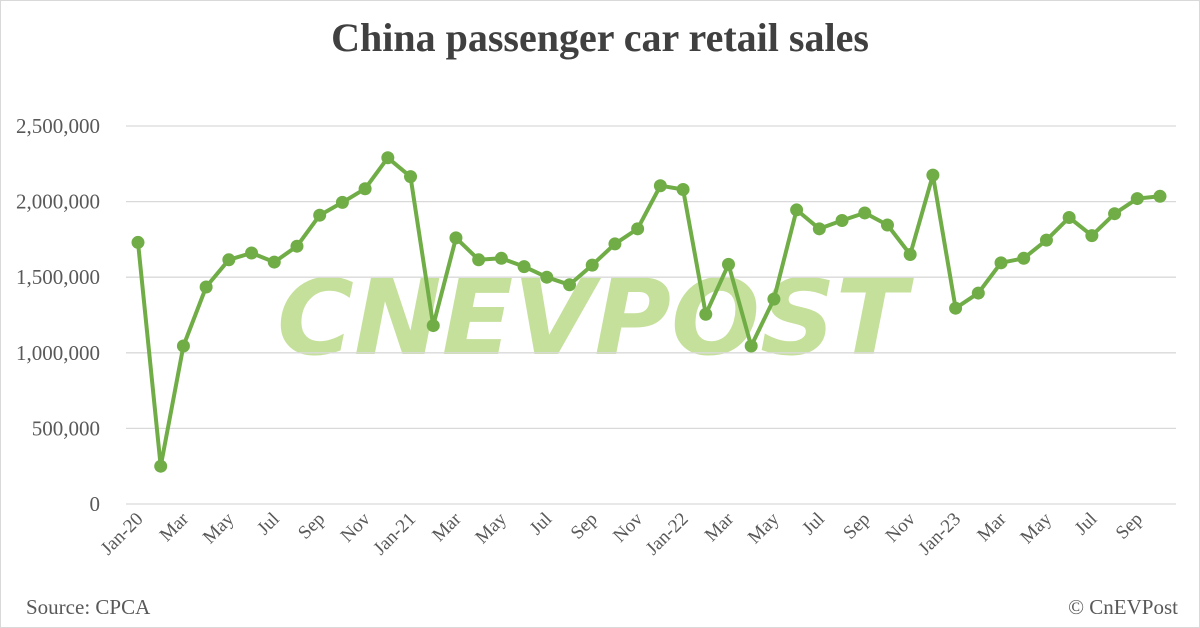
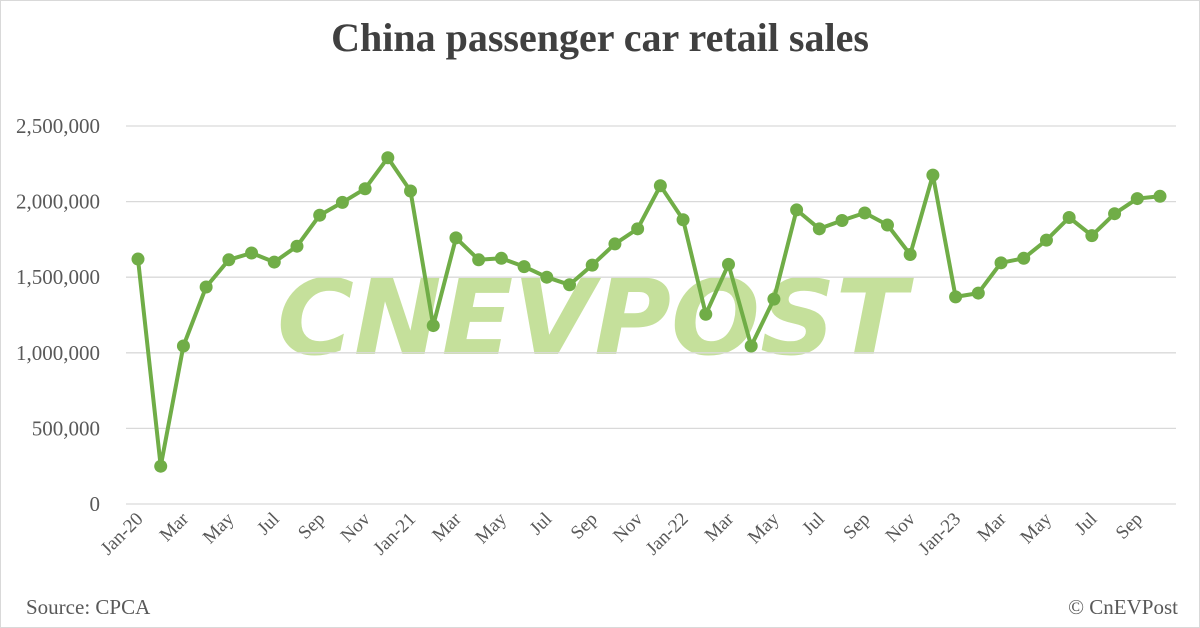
Jan-20: 1730000 -> 1620000
Jan-21: 2160000 -> 2070000
Jan-22: 2080000 -> 1880000
Jan-23: 1300000 -> 1370000
